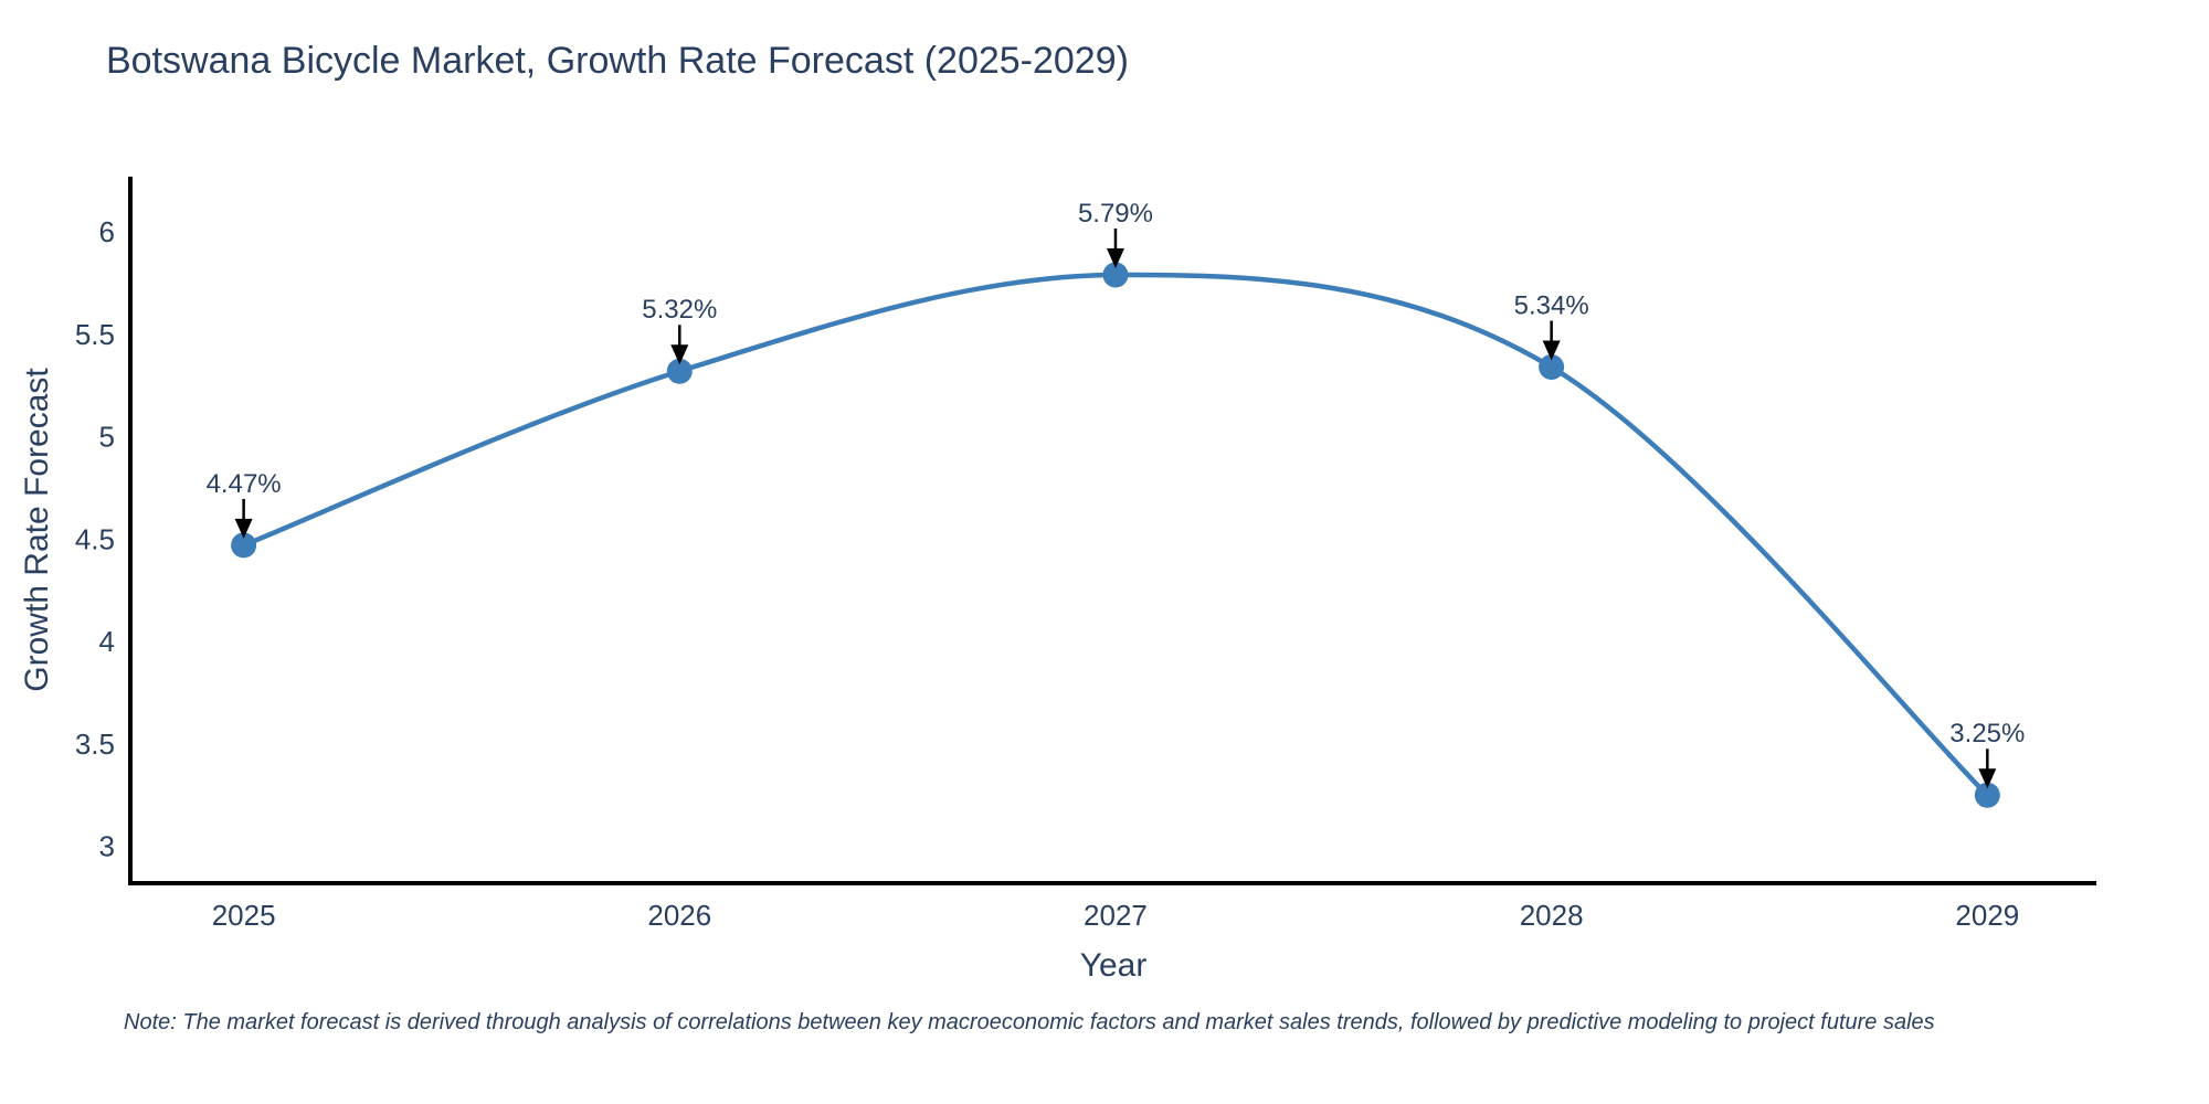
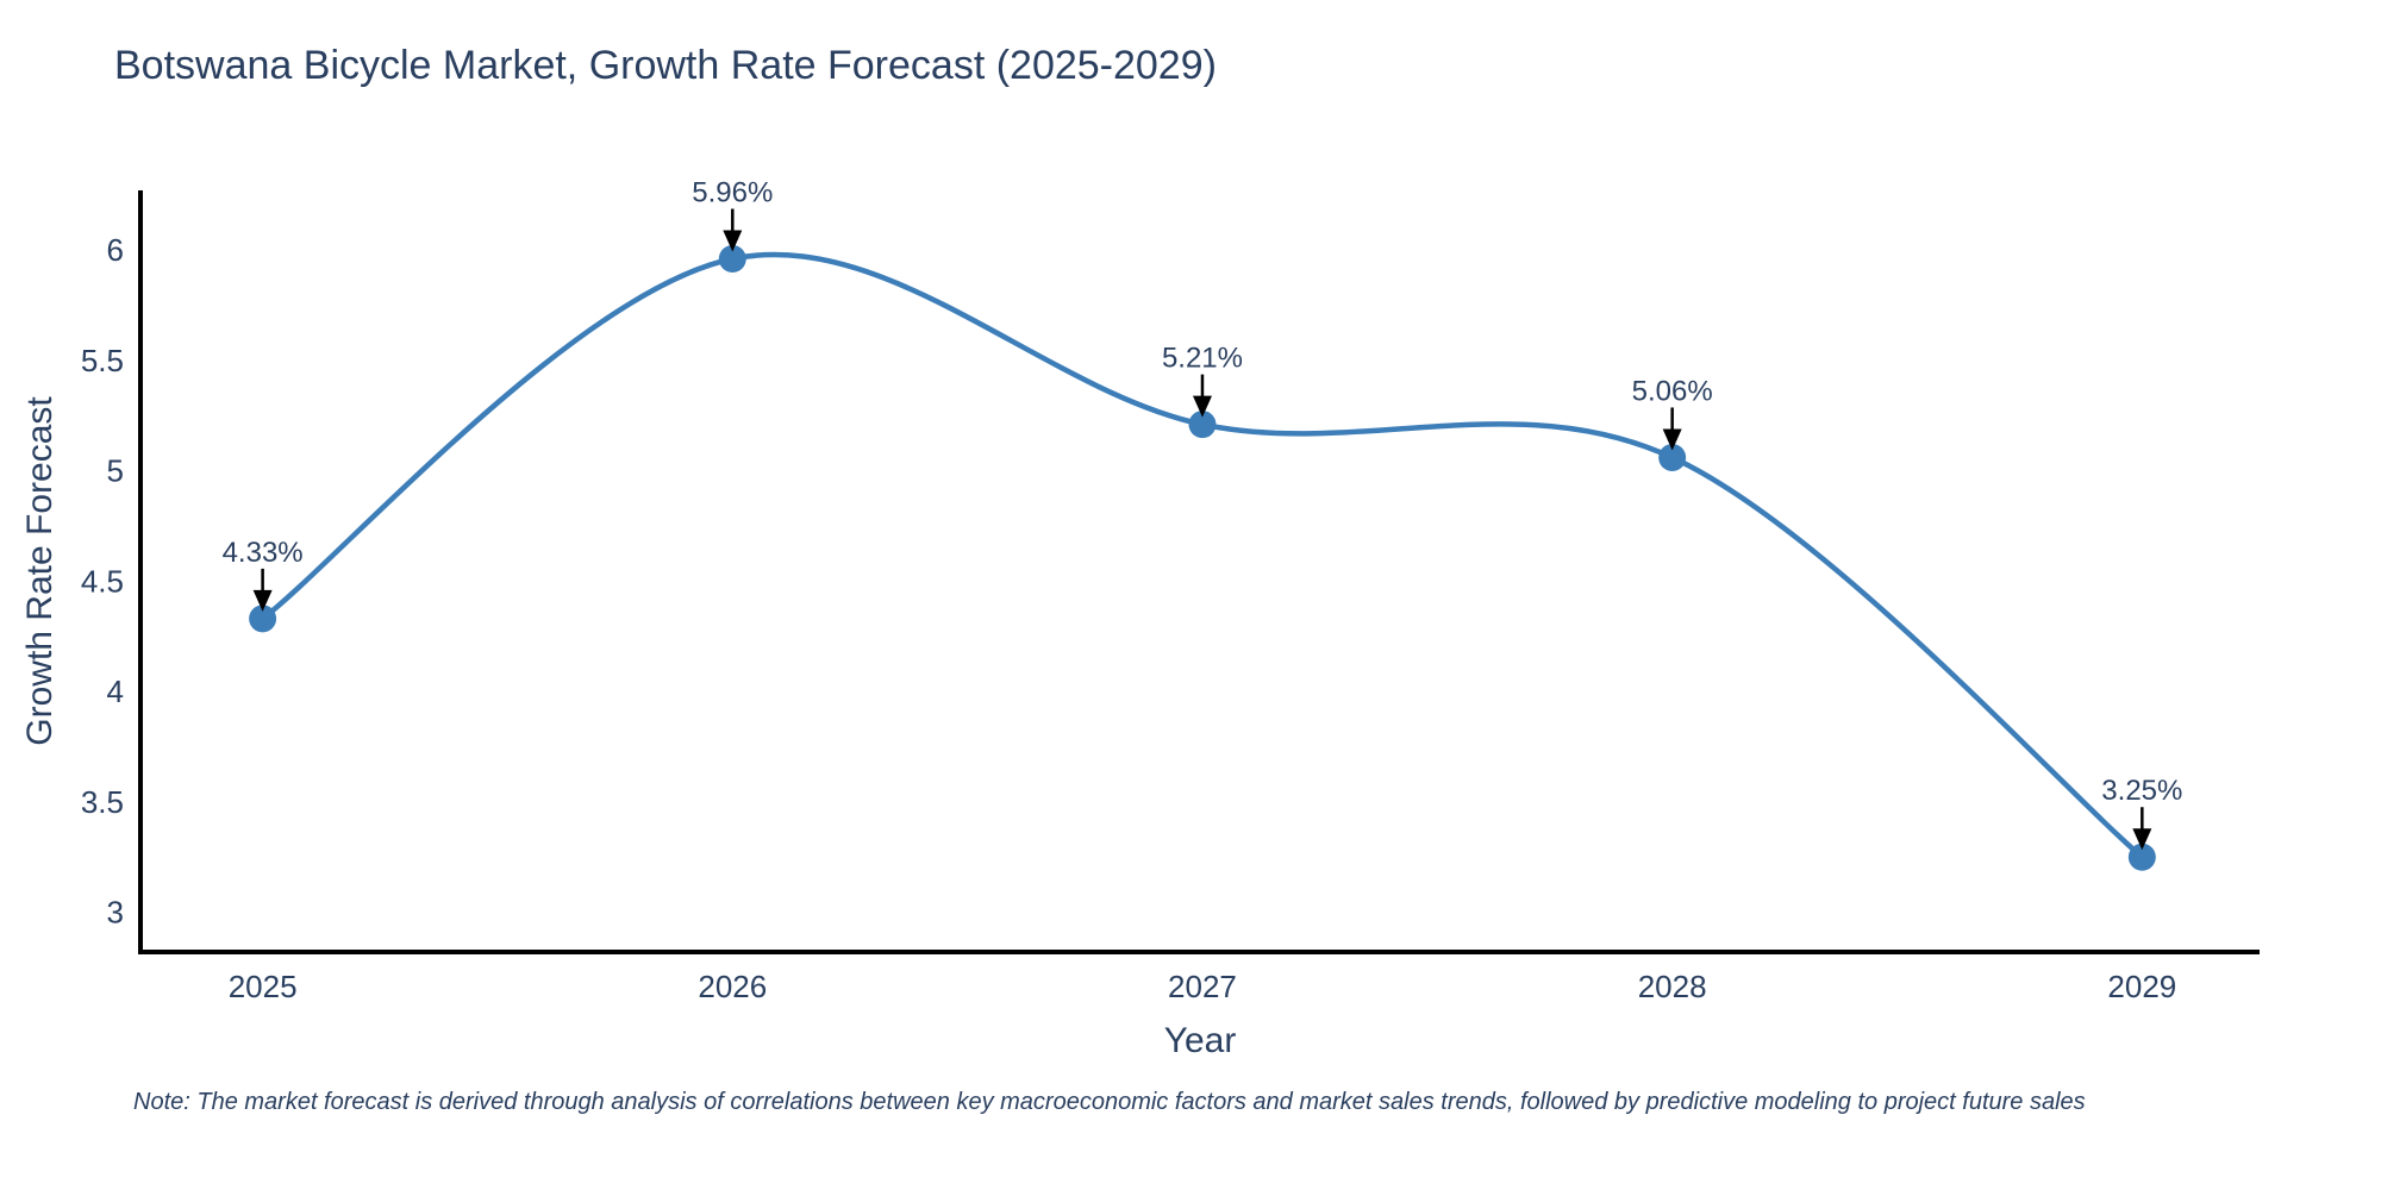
2025: 4.47% -> 4.33%
2026: 5.32% -> 5.96%
2027: 5.79% -> 5.21%
2028: 5.34% -> 5.06%
